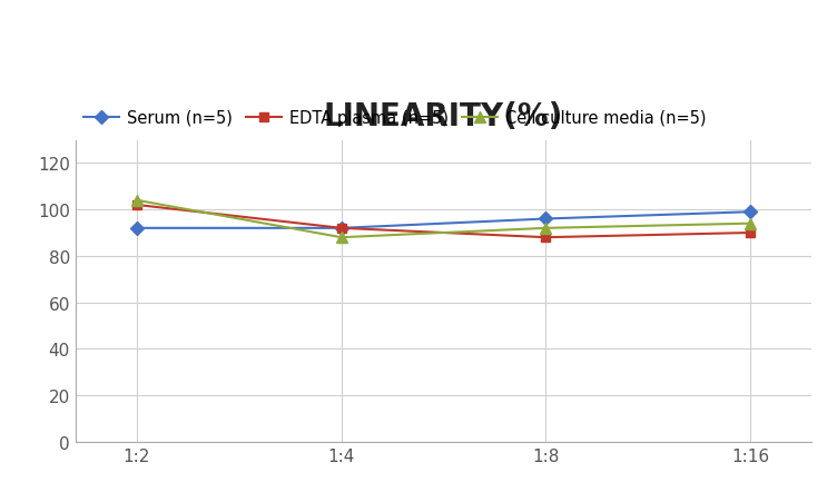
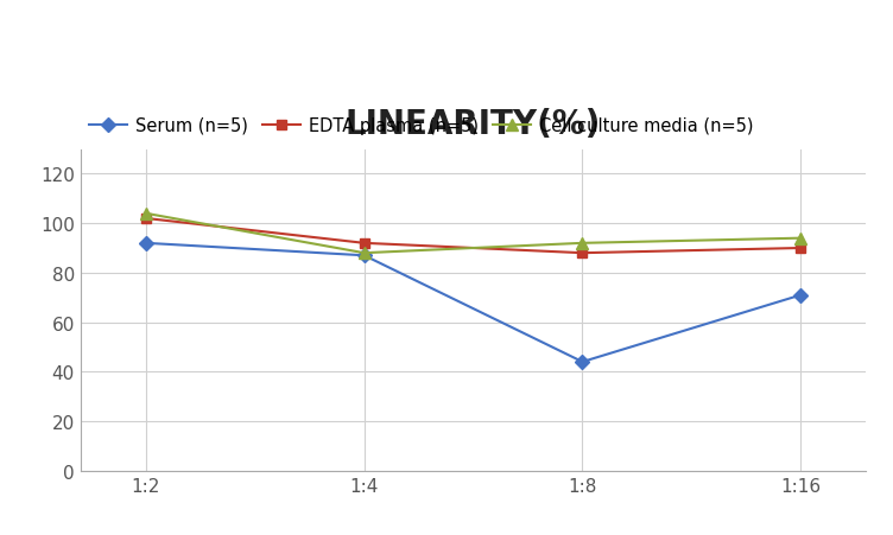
Serum (n=5)/1:4: 92 -> 87
Serum (n=5)/1:8: 96 -> 44
Serum (n=5)/1:16: 99 -> 71
